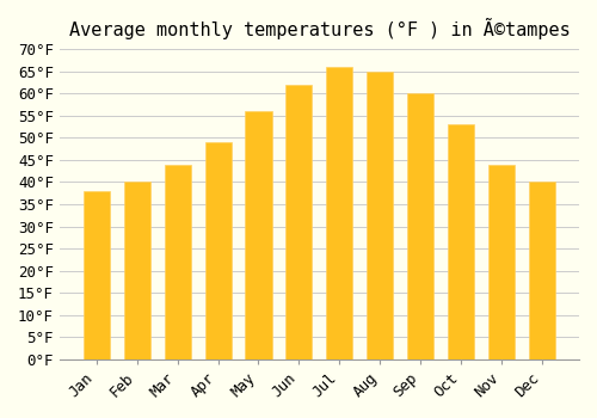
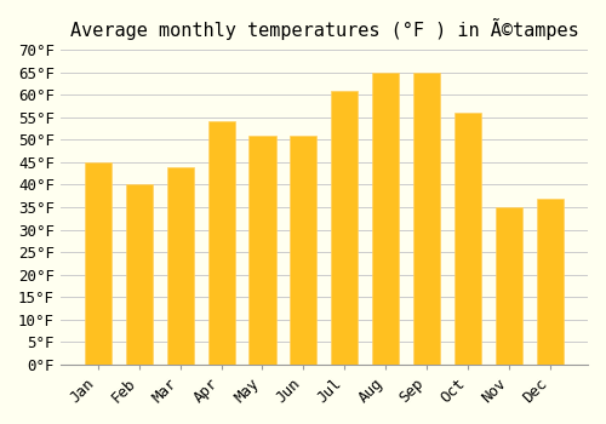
Jan: 38°F -> 45°F
Apr: 49°F -> 54°F
May: 56°F -> 51°F
Jun: 62°F -> 51°F
Jul: 66°F -> 61°F
Sep: 60°F -> 65°F
Oct: 53°F -> 56°F
Nov: 44°F -> 35°F
Dec: 40°F -> 37°F
